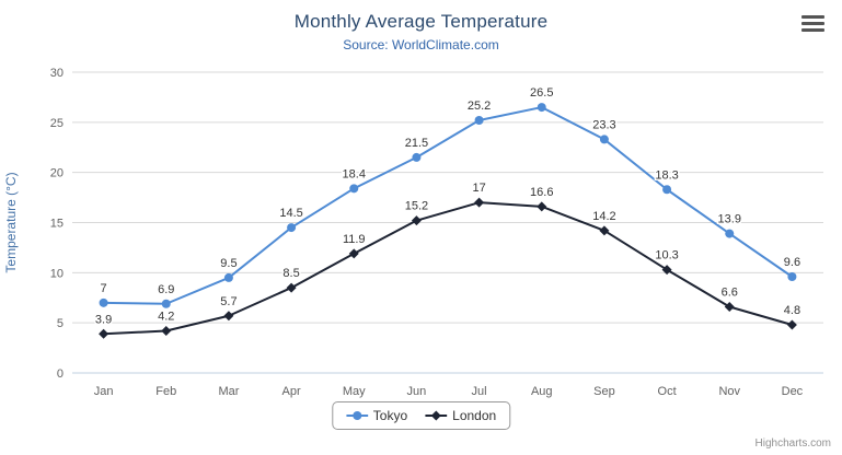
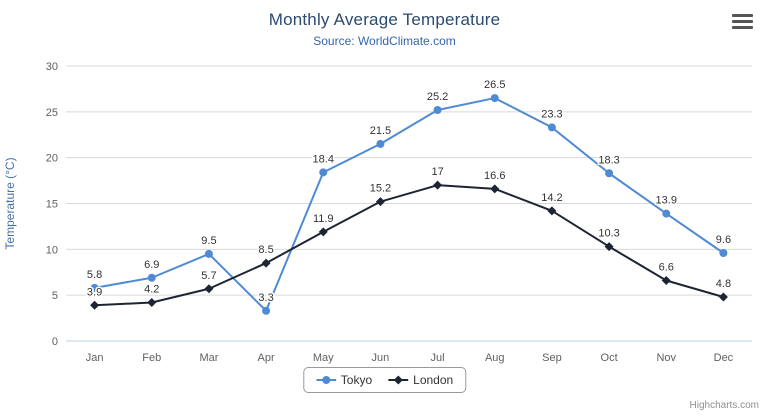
Tokyo/Jan: 7 -> 5.8
Tokyo/Apr: 14.5 -> 3.3
